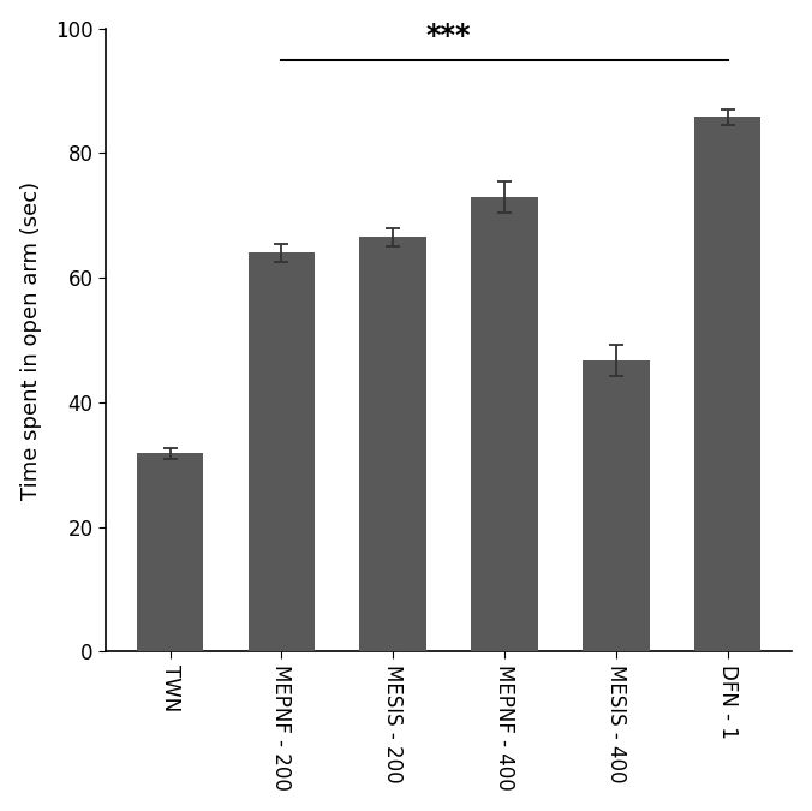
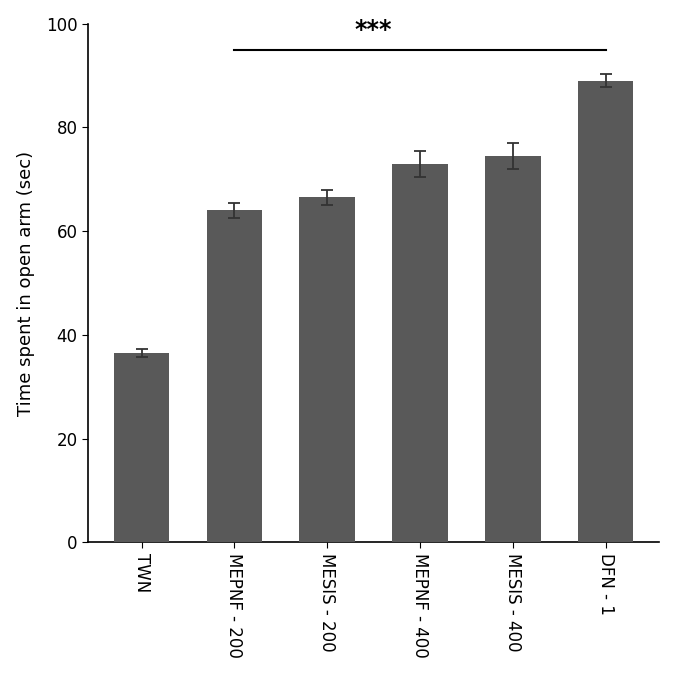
TWN: 31.8 -> 36.5
MESIS - 400: 46.8 -> 74.5
DFN - 1: 85.8 -> 89.0
